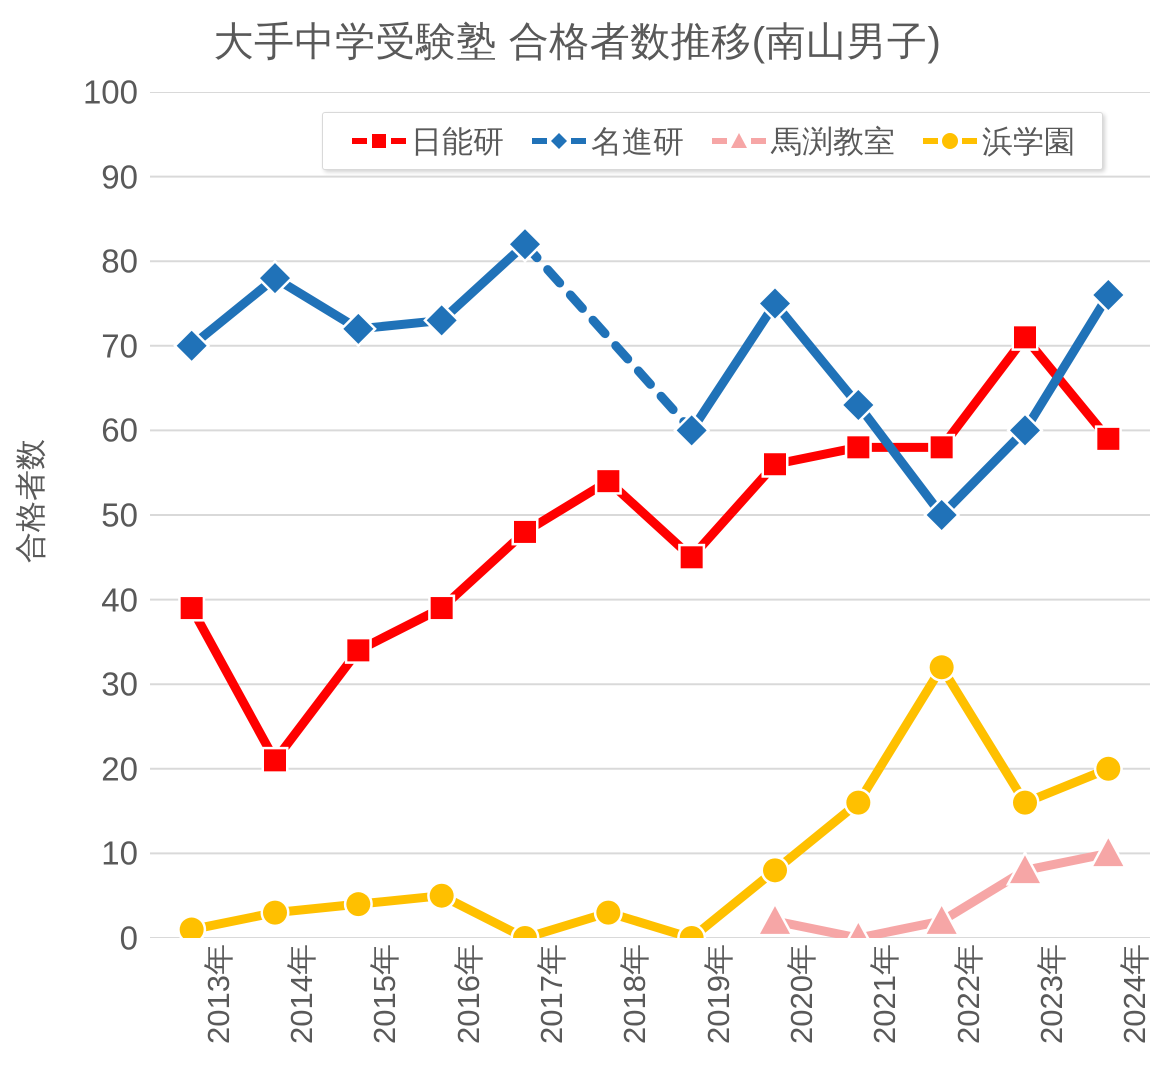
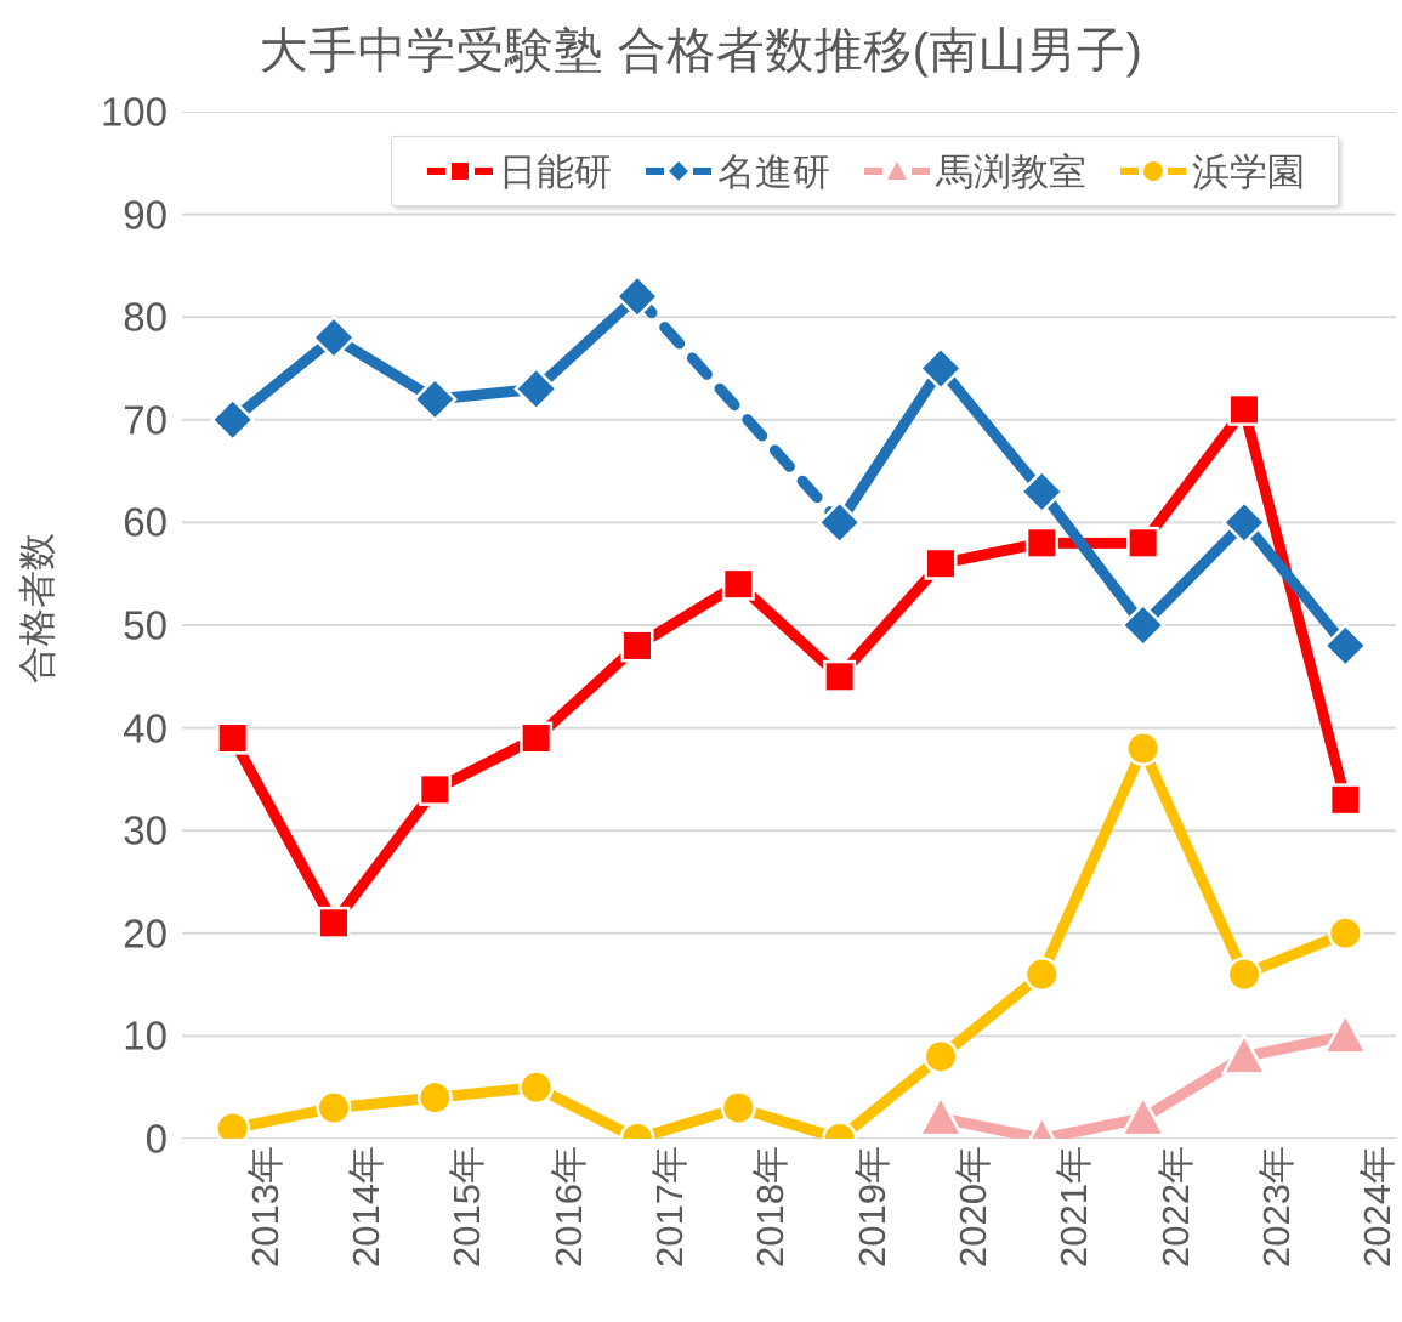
浜学園/2022年: 32 -> 38
日能研/2024年: 59 -> 33
名進研/2024年: 76 -> 48
